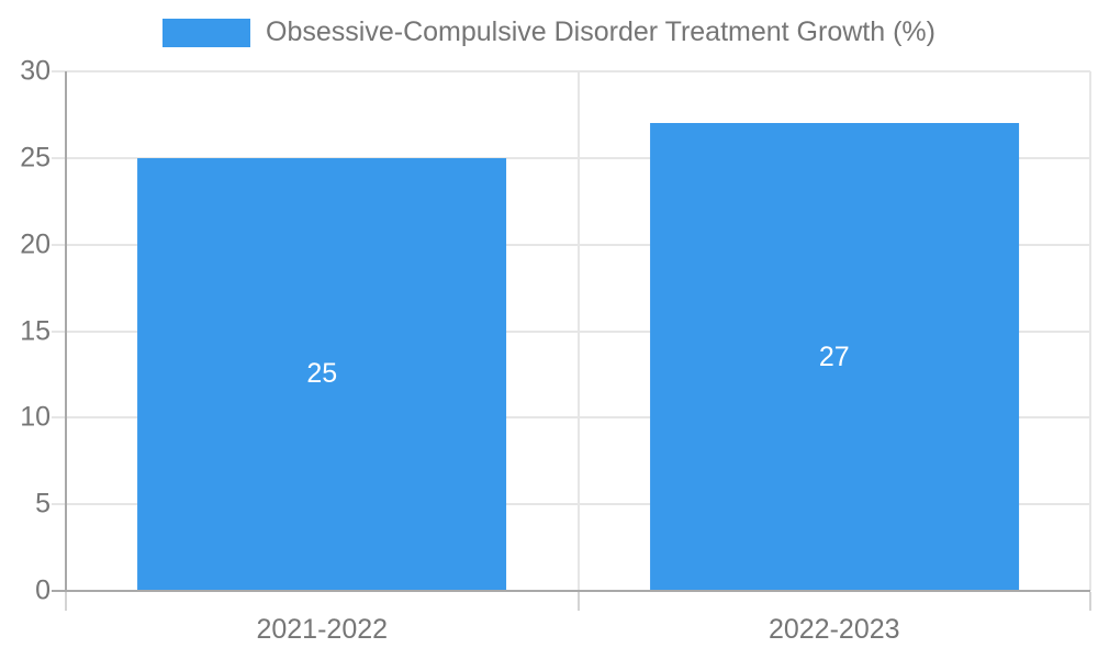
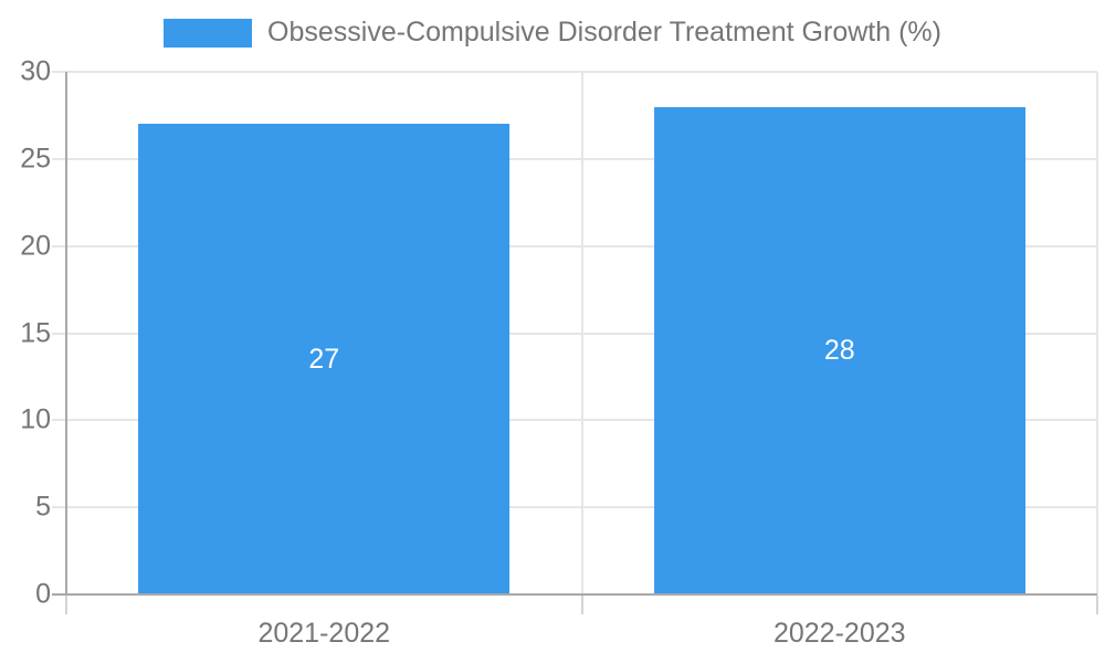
2021-2022: 25 -> 27
2022-2023: 27 -> 28
